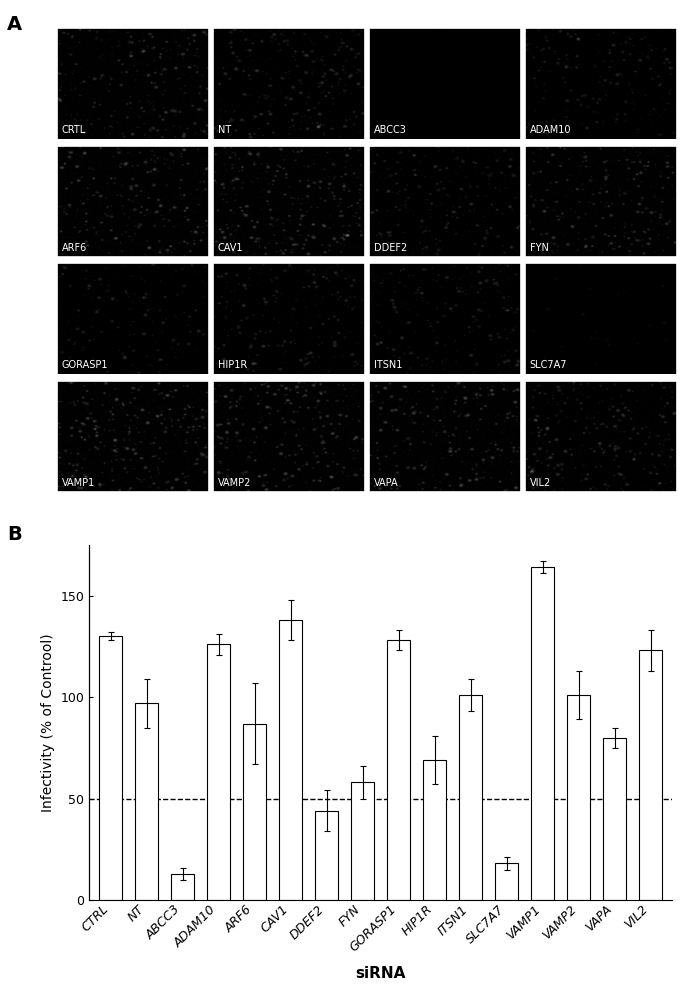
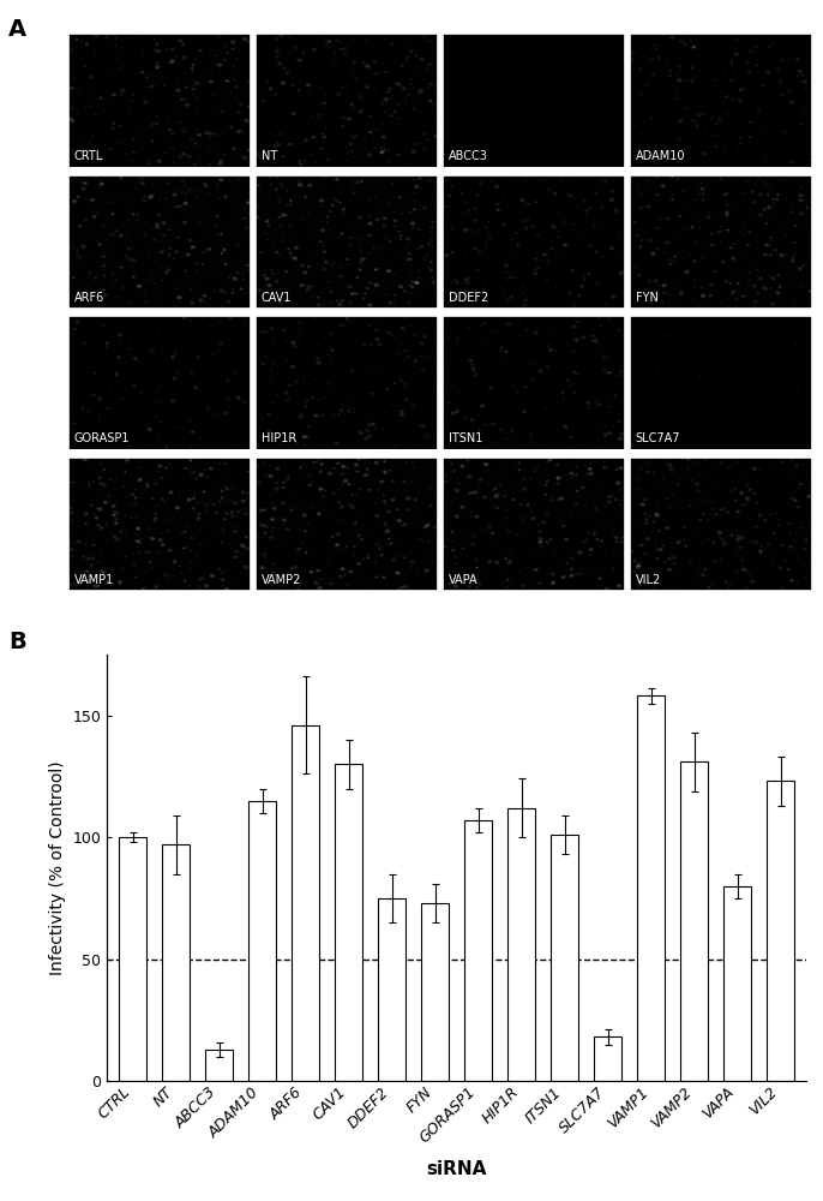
CTRL: 130 -> 100
ADAM10: 126 -> 115
ARF6: 87 -> 146
CAV1: 138 -> 130
DDEF2: 44 -> 75
FYN: 58 -> 73
GORASP1: 128 -> 107
HIP1R: 69 -> 112
VAMP1: 164 -> 158
VAMP2: 101 -> 131
